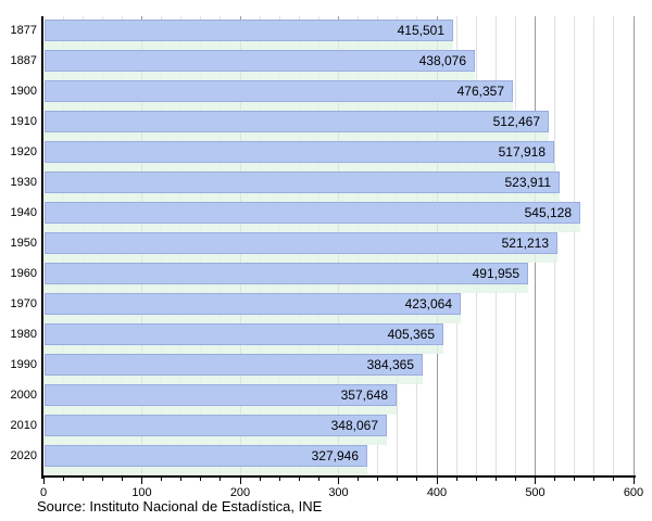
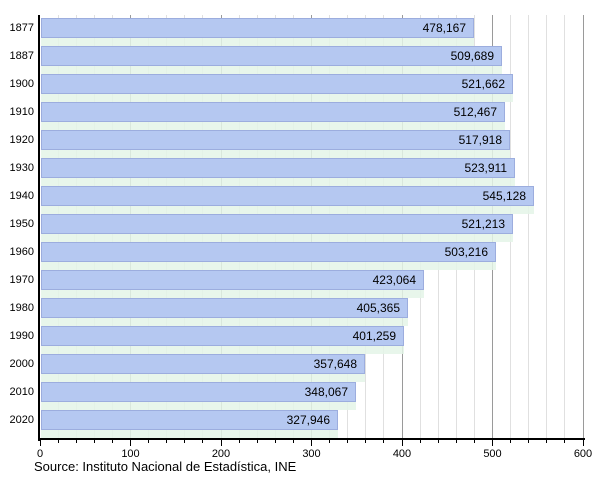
1877: 415,501 -> 478,167
1887: 438,076 -> 509,689
1900: 476,357 -> 521,662
1960: 491,955 -> 503,216
1990: 384,365 -> 401,259
